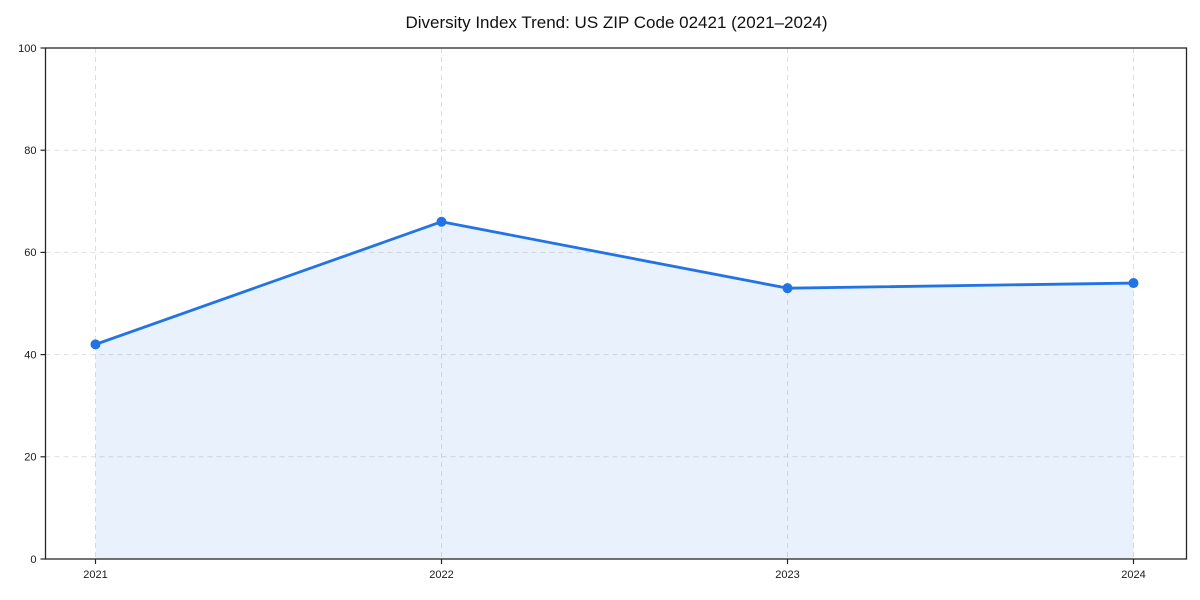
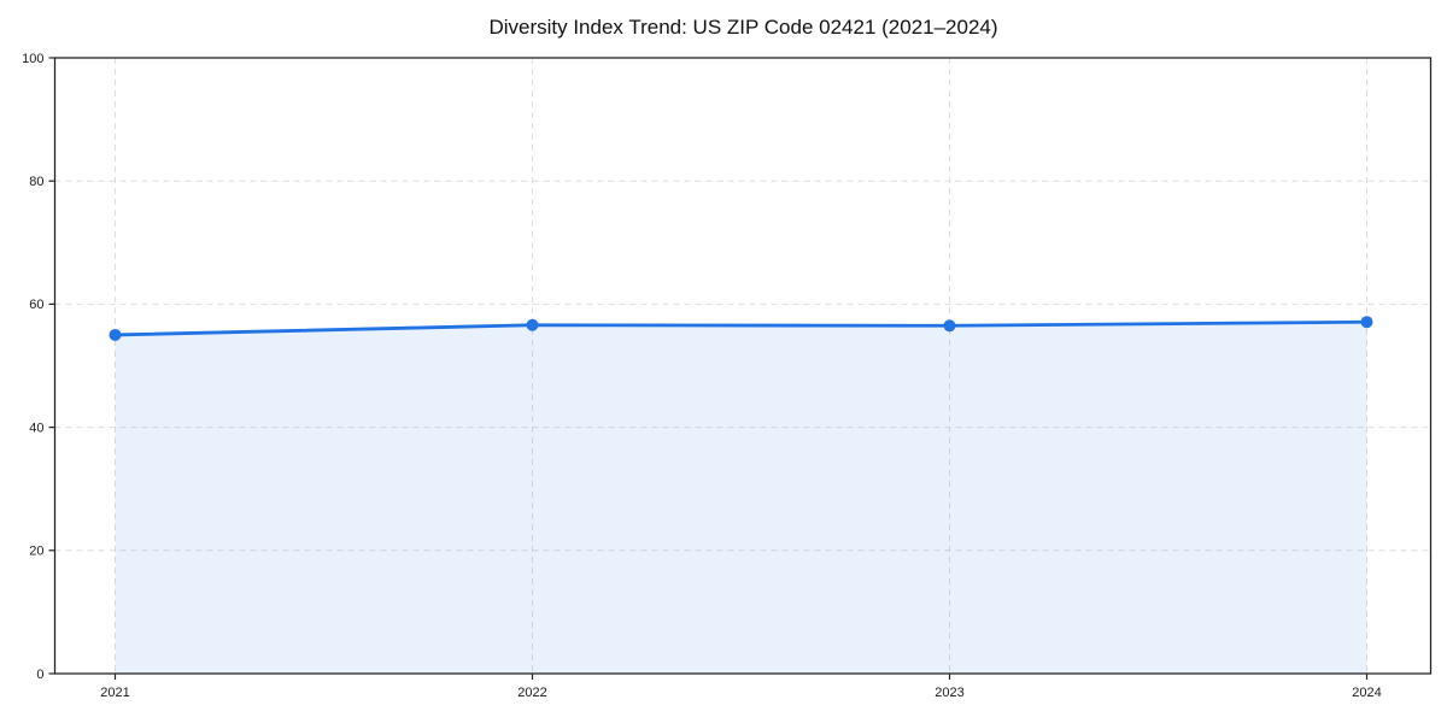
2021: 42 -> 55
2022: 66 -> 57
2023: 53 -> 56
2024: 54 -> 57
